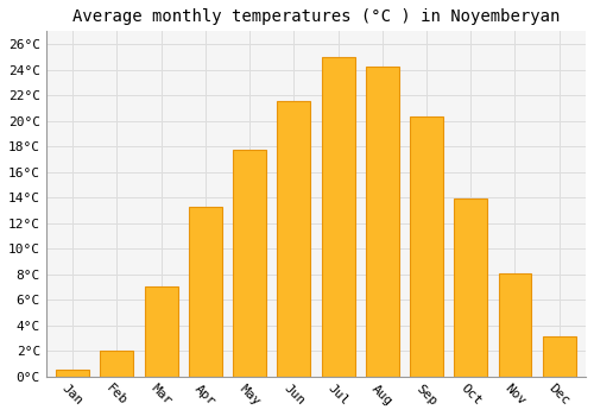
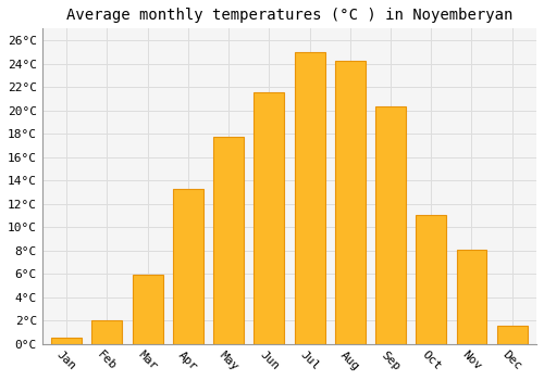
Mar: 7.0°C -> 5.9°C
Oct: 13.9°C -> 11.0°C
Dec: 3.1°C -> 1.6°C
